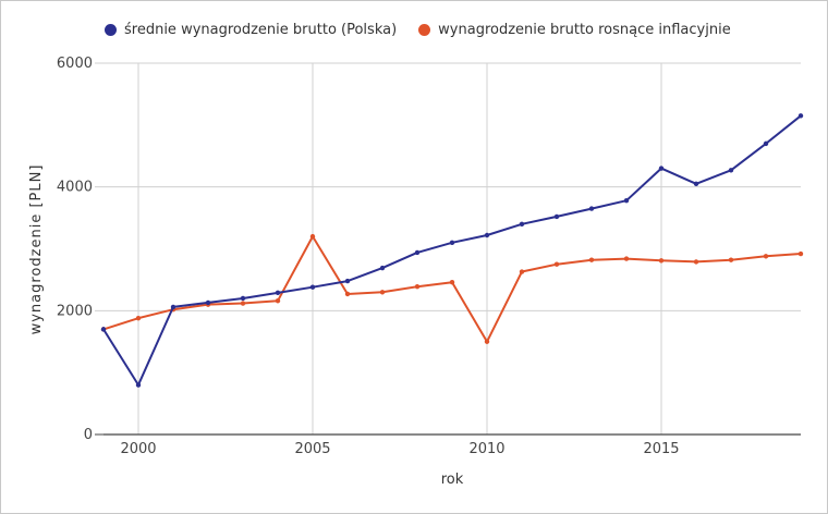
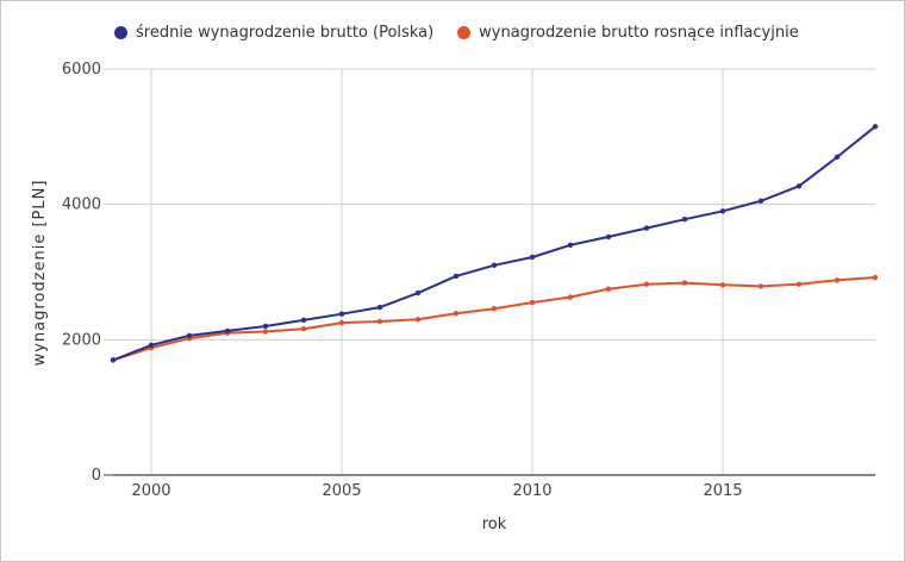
średnie wynagrodzenie brutto (Polska)/2000: 800 -> 1900
wynagrodzenie brutto rosnące inflacyjnie/2005: 3200 -> 2200
wynagrodzenie brutto rosnące inflacyjnie/2010: 1500 -> 2600
średnie wynagrodzenie brutto (Polska)/2015: 4300 -> 3900
